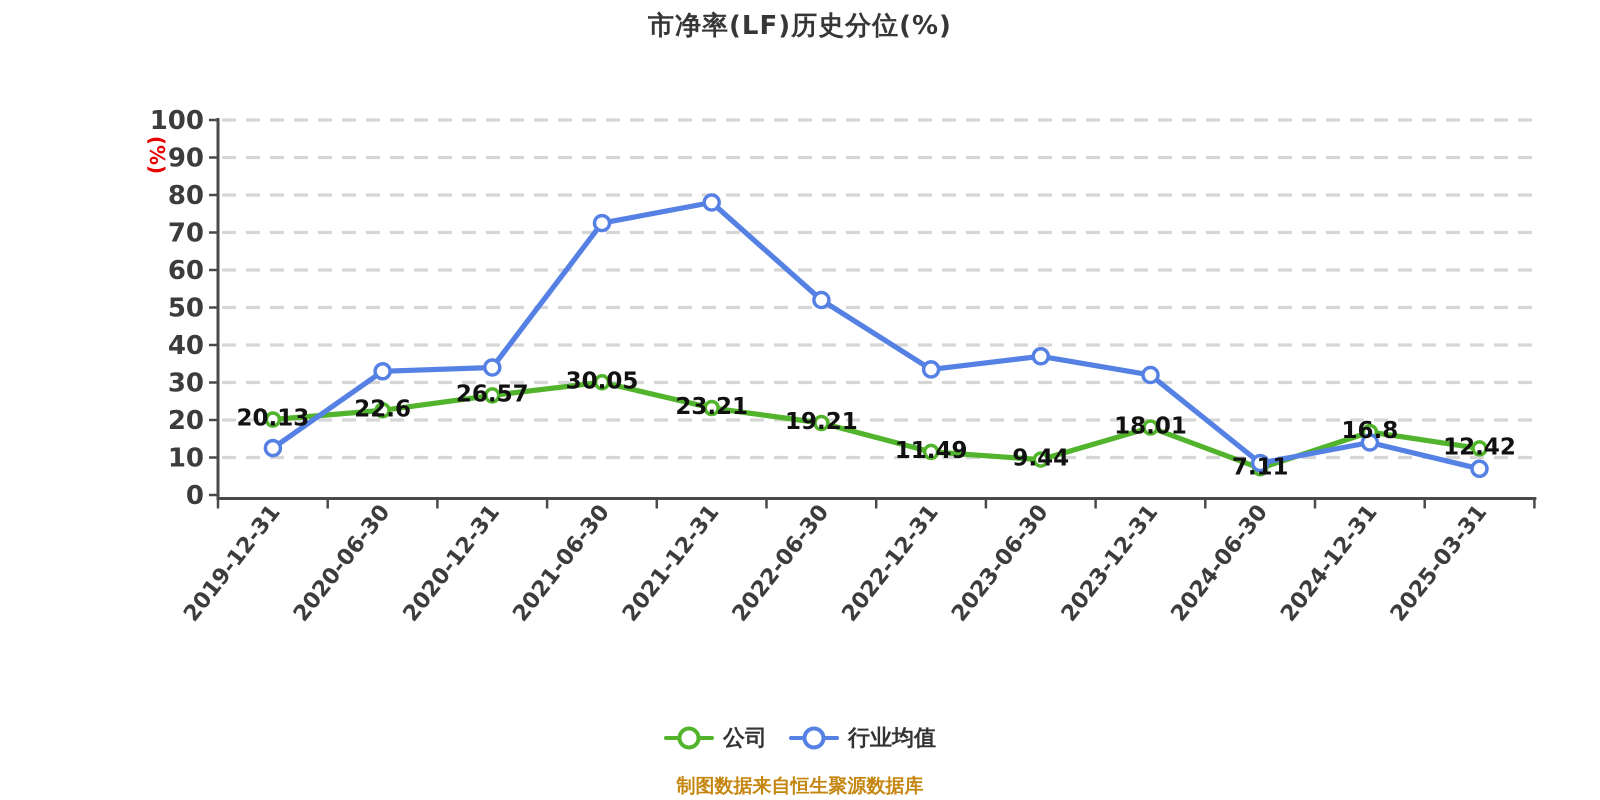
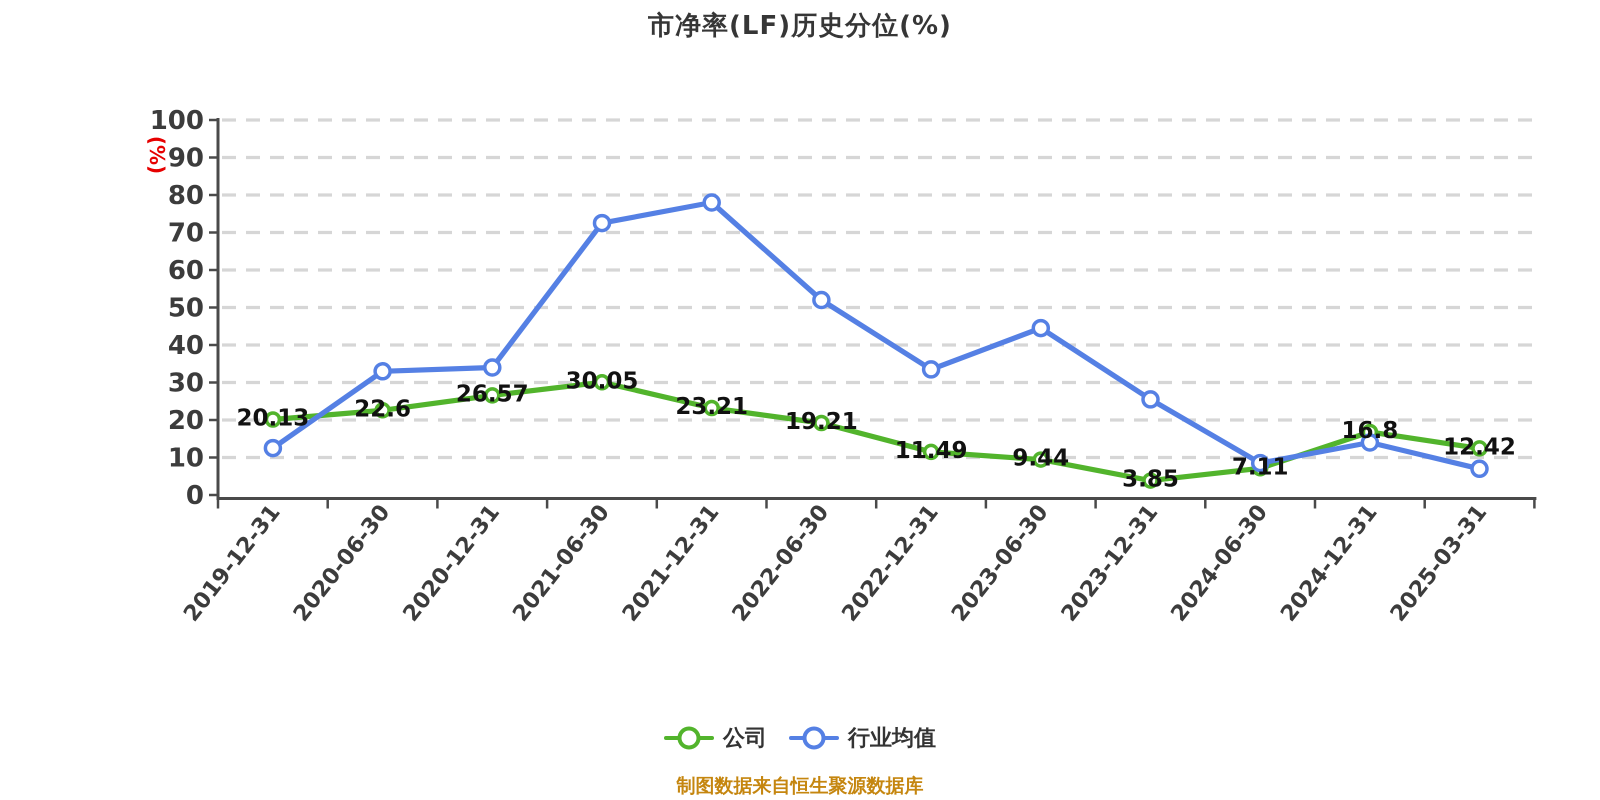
行业均值/2023-06-30: 37 -> 44
公司/2023-12-31: 18.01 -> 3.85
行业均值/2023-12-31: 32 -> 26
